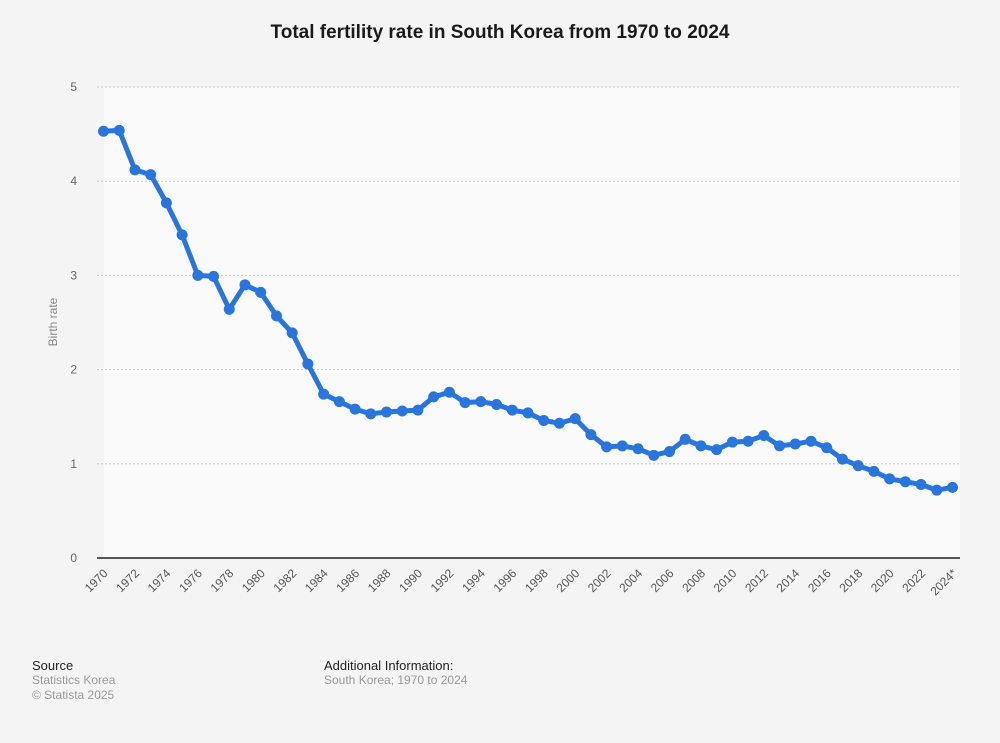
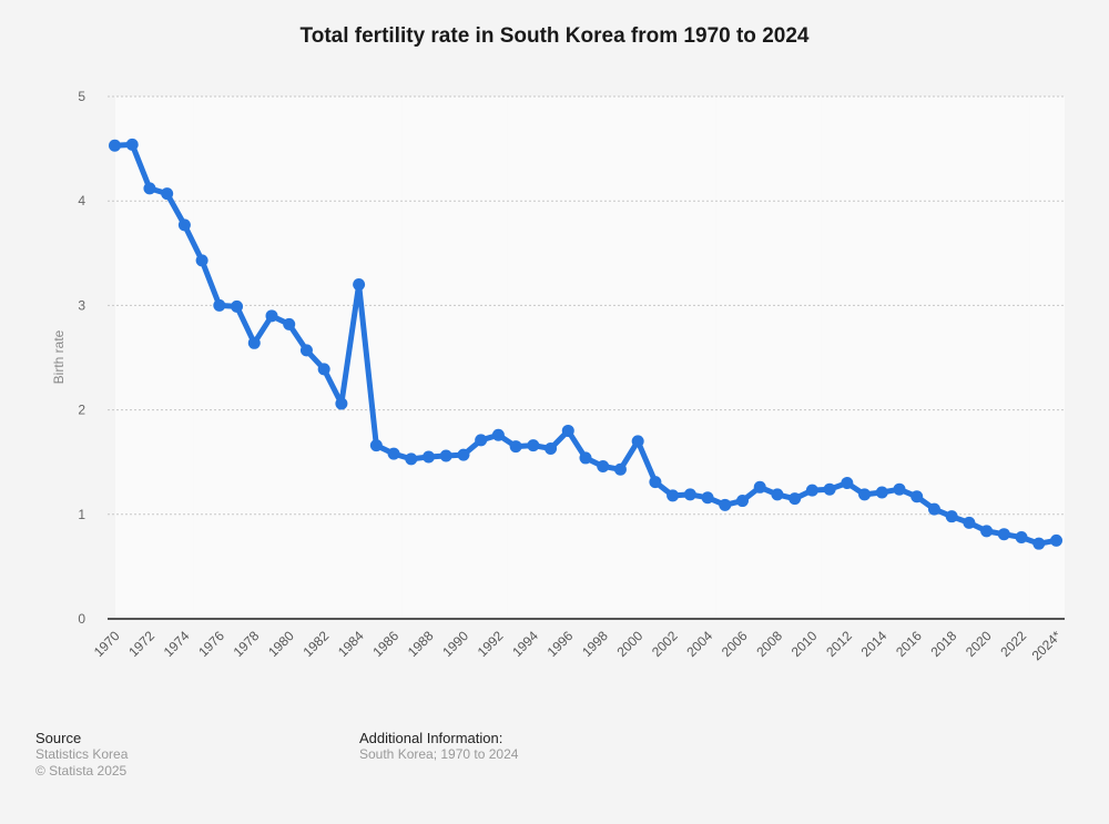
1984: 1.7 -> 3.2
1996: 1.6 -> 1.8
2000: 1.5 -> 1.7
